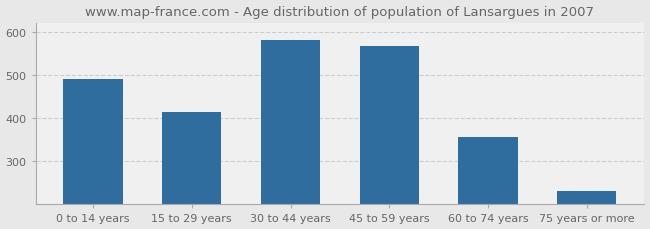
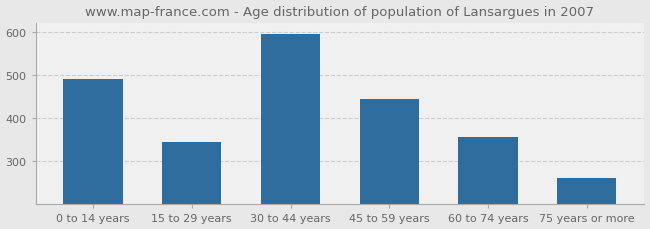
15 to 29 years: 413 -> 345
30 to 44 years: 580 -> 595
45 to 59 years: 567 -> 445
75 years or more: 232 -> 260
